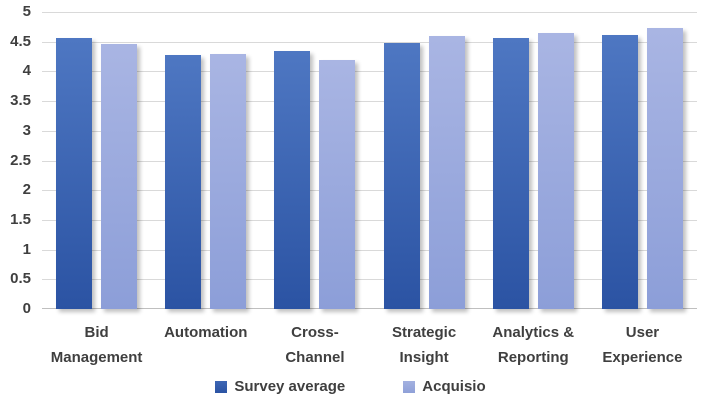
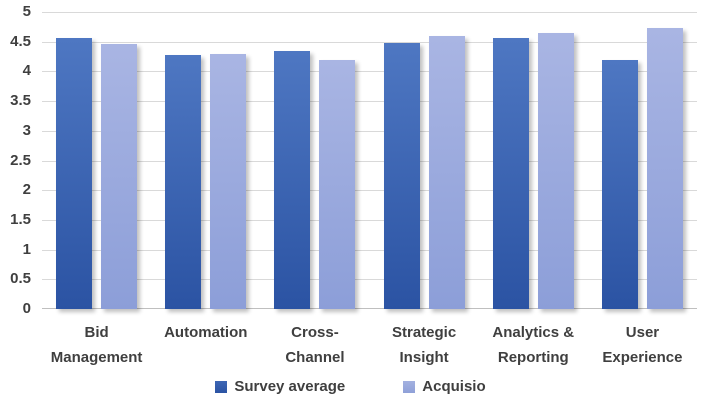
Survey average/User Experience: 4.6 -> 4.2
